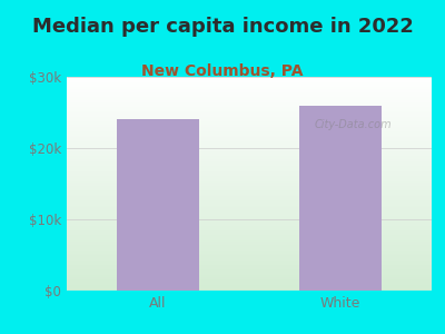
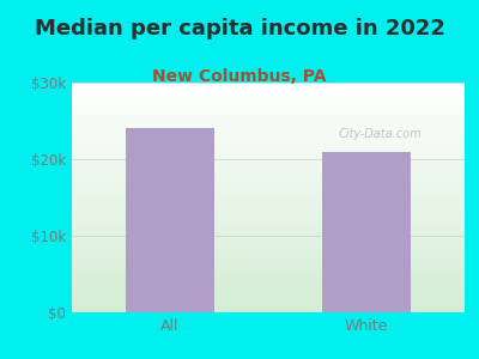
White: $26k -> $21k
